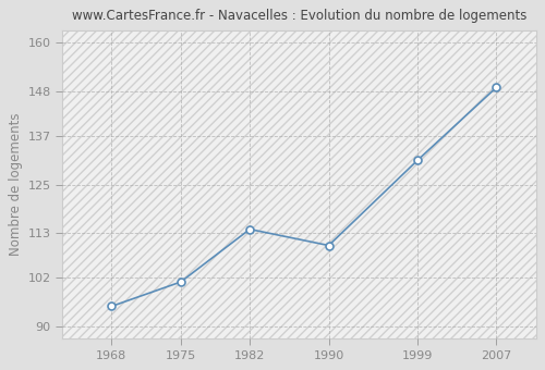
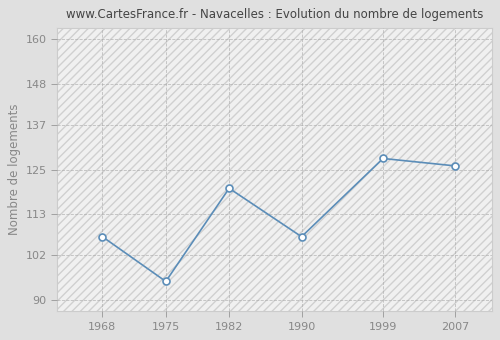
1968: 95 -> 107
1975: 101 -> 95
1982: 114 -> 120
1990: 110 -> 107
1999: 131 -> 128
2007: 149 -> 126
